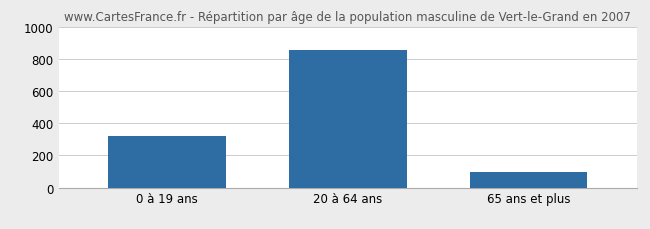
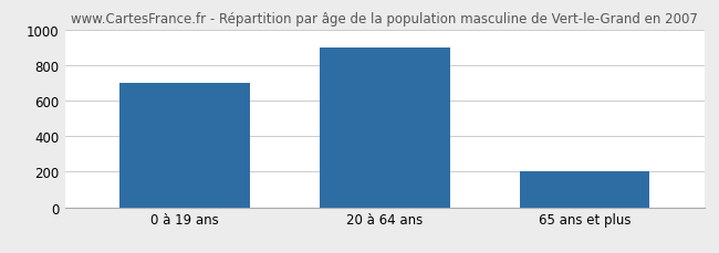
0 à 19 ans: 320 -> 700
20 à 64 ans: 850 -> 900
65 ans et plus: 100 -> 200
